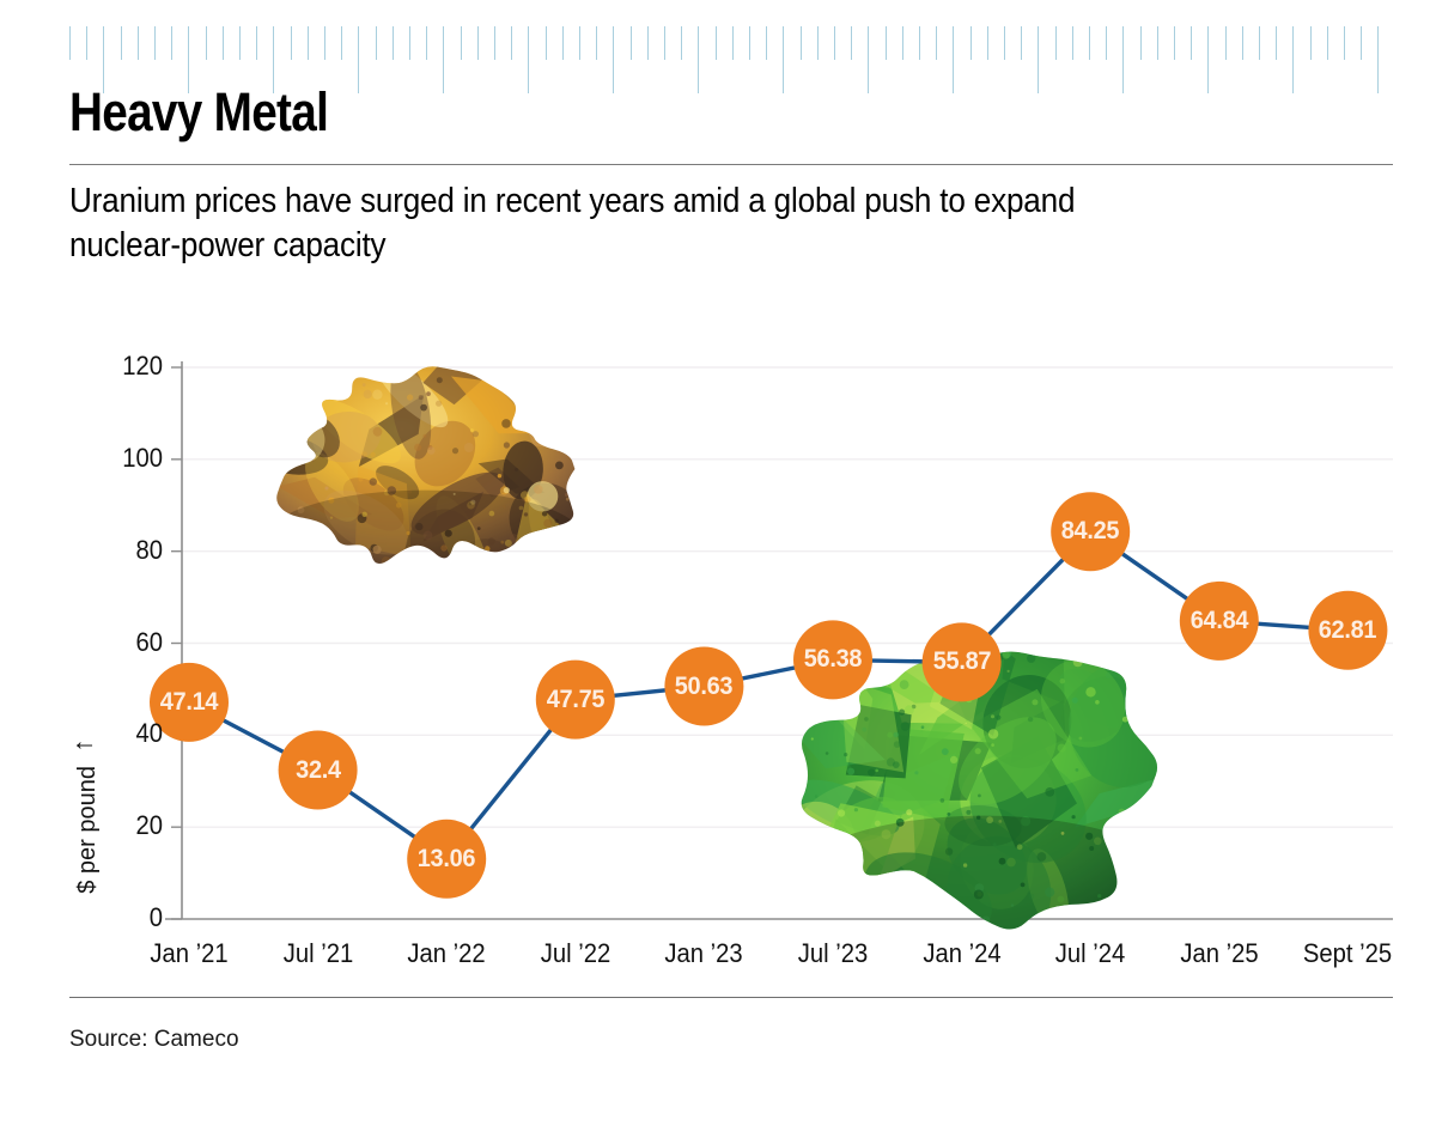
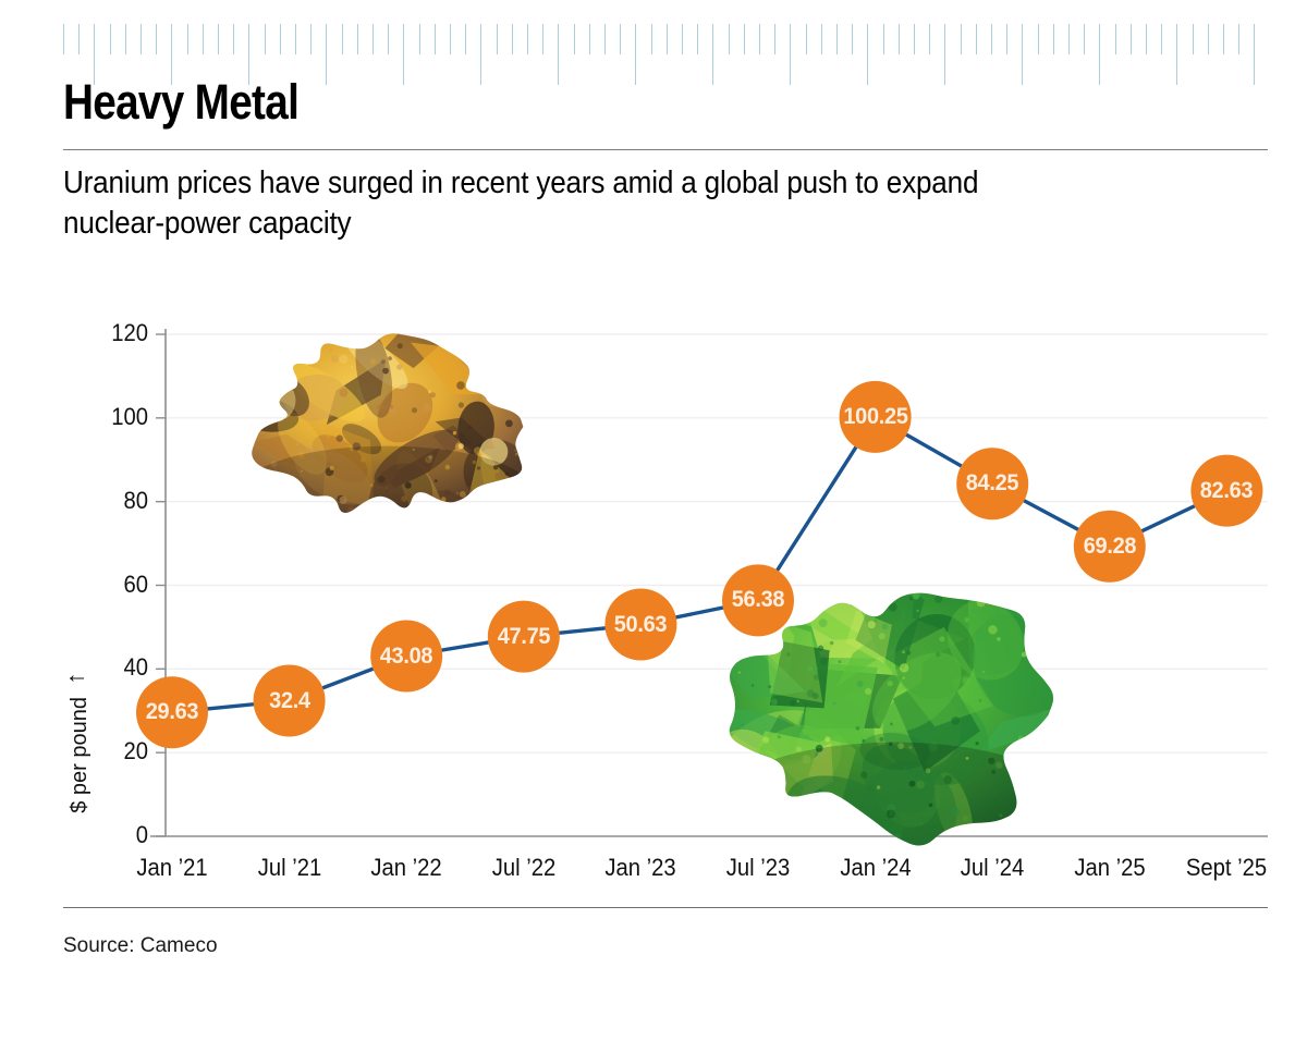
Jan ’21: 47.14 -> 29.63
Jan ’22: 13.06 -> 43.08
Jan ’24: 55.87 -> 100.25
Jan ’25: 64.84 -> 69.28
Sept ’25: 62.81 -> 82.63
